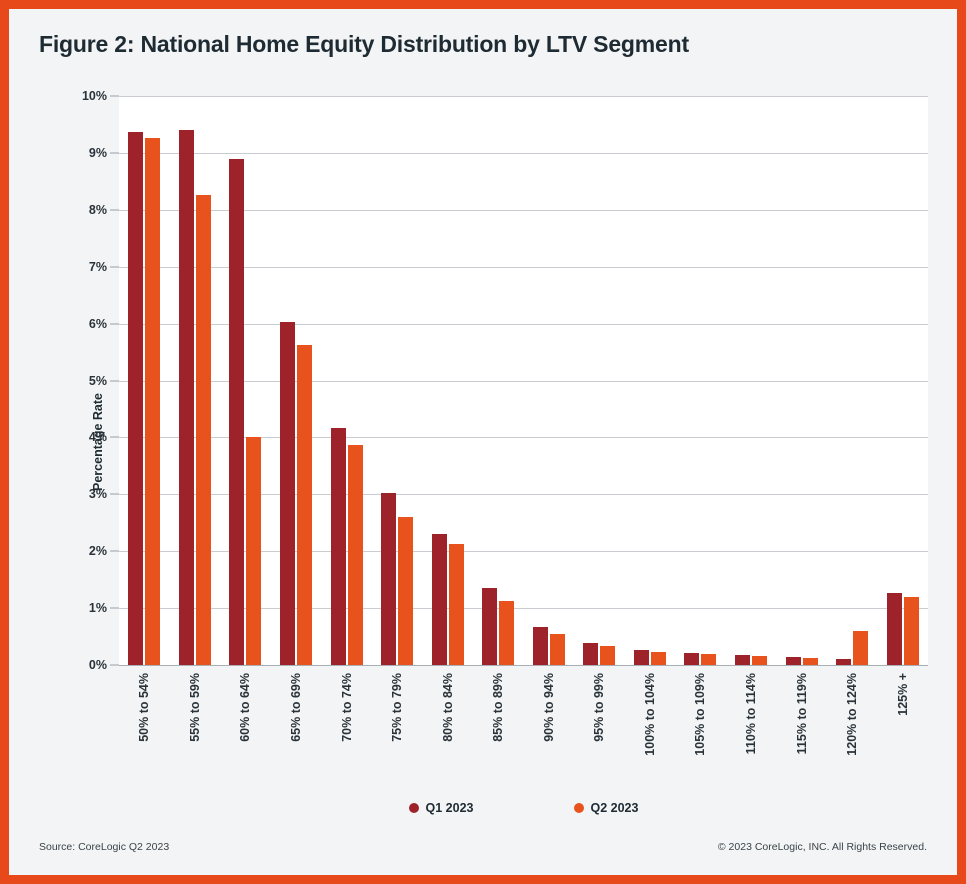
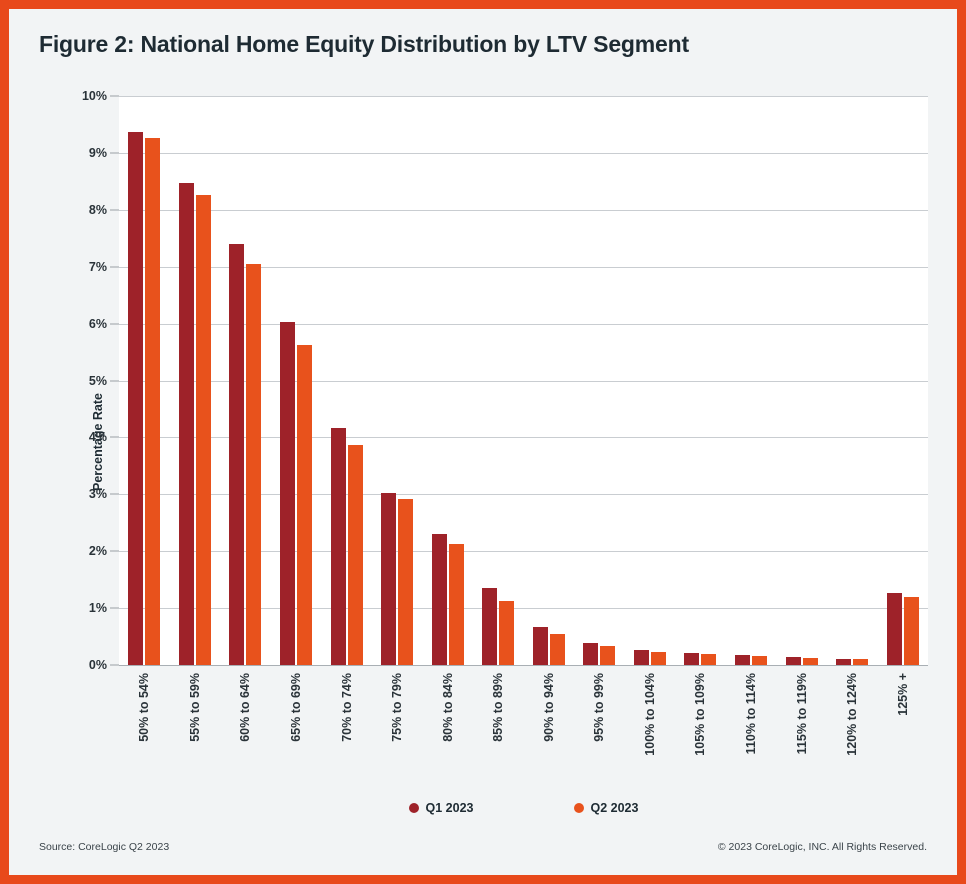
Q1 2023/55% to 59%: 9.4% -> 8.5%
Q1 2023/60% to 64%: 8.9% -> 7.4%
Q2 2023/60% to 64%: 4.0% -> 7.0%
Q2 2023/75% to 79%: 2.6% -> 2.9%
Q2 2023/120% to 124%: 0.6% -> 0.1%
